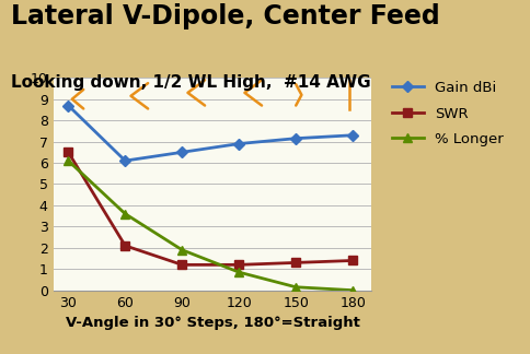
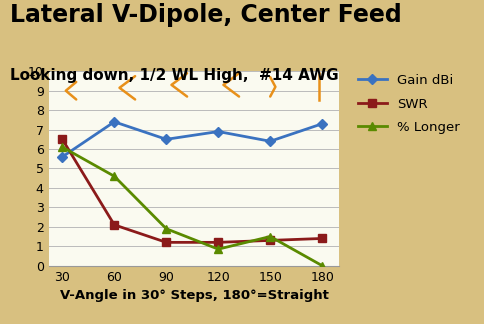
Gain dBi/30: 8.7 -> 5.6
Gain dBi/60: 6.1 -> 7.4
% Longer/60: 3.6 -> 4.6
Gain dBi/150: 7.2 -> 6.4
% Longer/150: 0.1 -> 1.5
